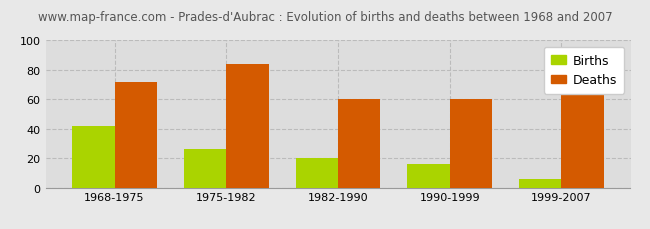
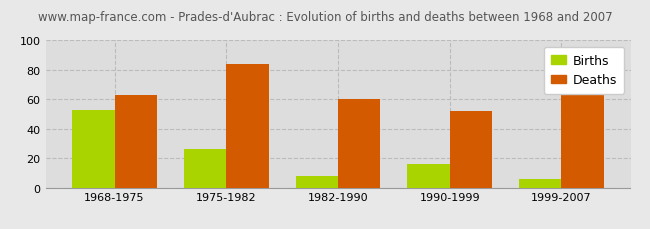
Births/1968-1975: 42 -> 53
Deaths/1968-1975: 72 -> 63
Births/1982-1990: 20 -> 8
Deaths/1990-1999: 60 -> 52
